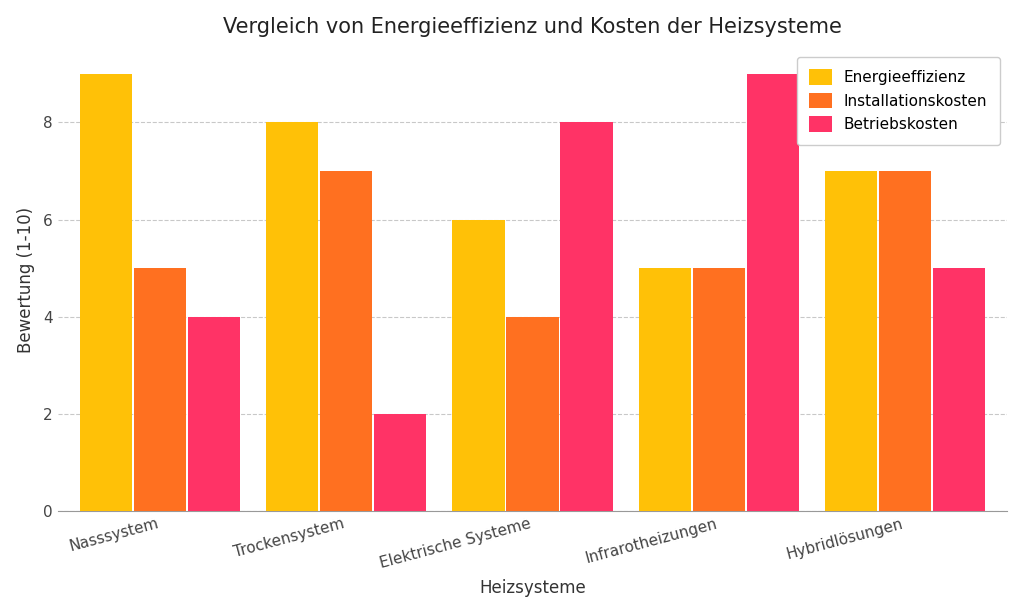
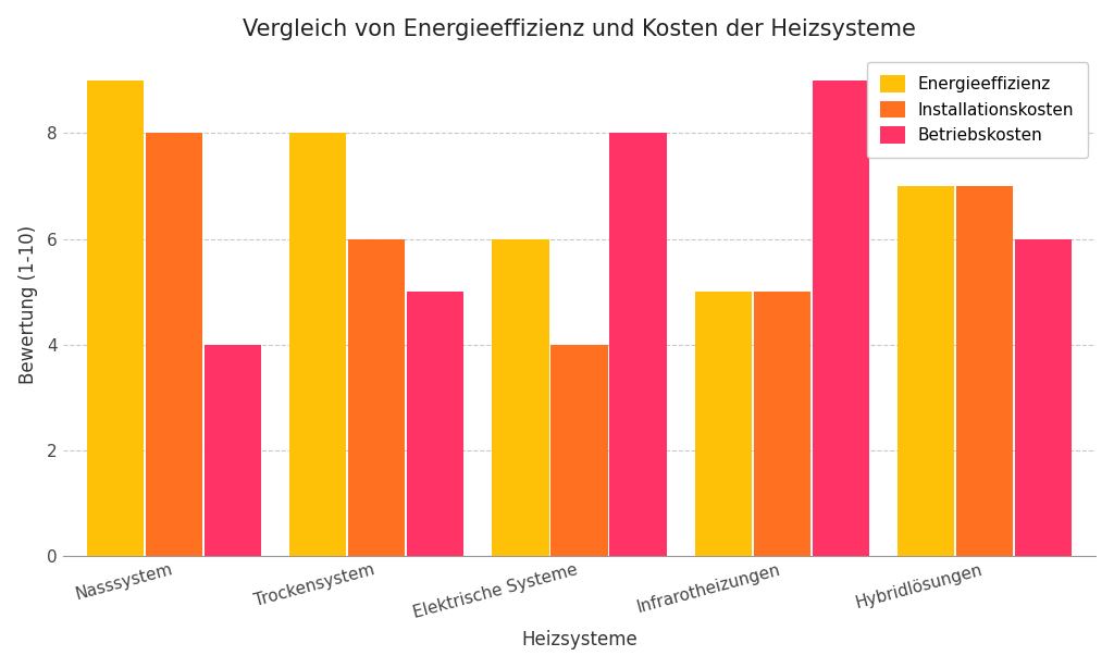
Installationskosten/Nasssystem: 5 -> 8
Installationskosten/Trockensystem: 7 -> 6
Betriebskosten/Trockensystem: 2 -> 5
Betriebskosten/Hybridlösungen: 5 -> 6
